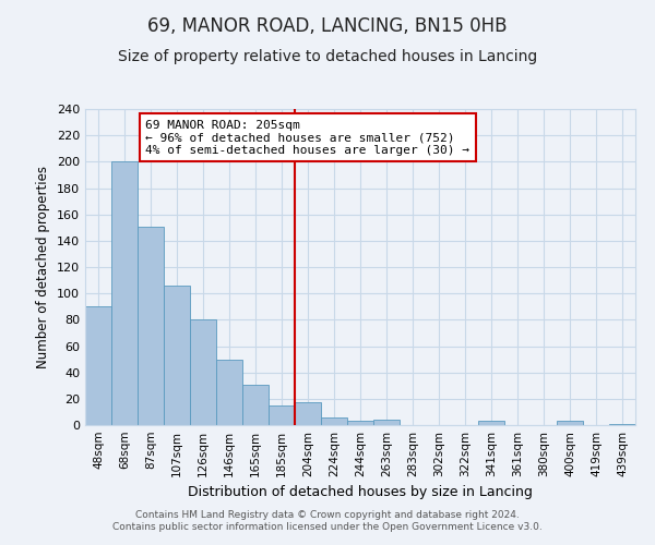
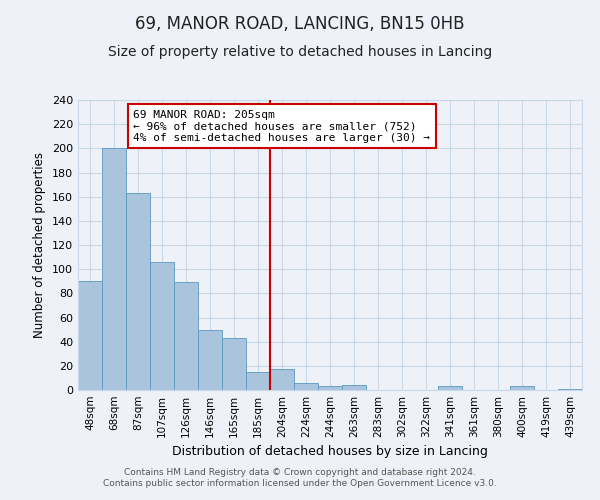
87sqm: 151 -> 163
126sqm: 80 -> 89
165sqm: 31 -> 43
